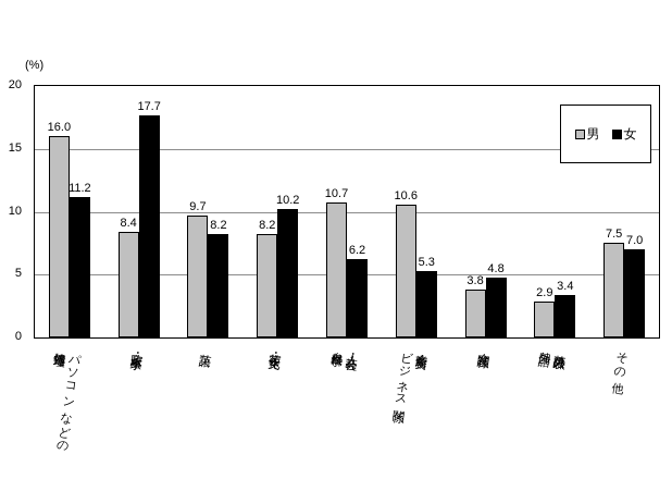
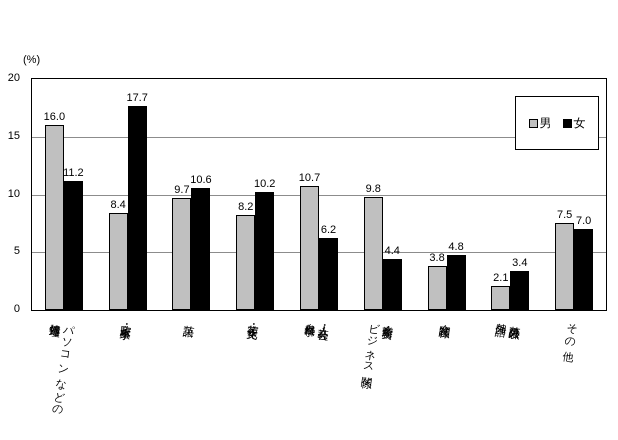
女/英語: 8.2 -> 10.6
男/商業実務・ビジネス関係: 10.6 -> 9.8
女/商業実務・ビジネス関係: 5.3 -> 4.4
男/英語以外の外国語: 2.9 -> 2.1
